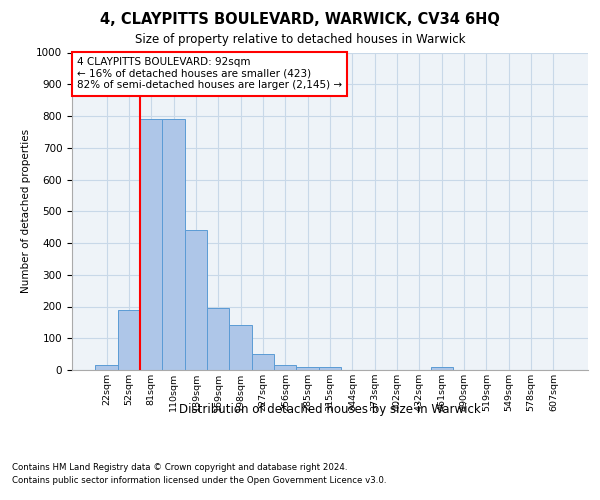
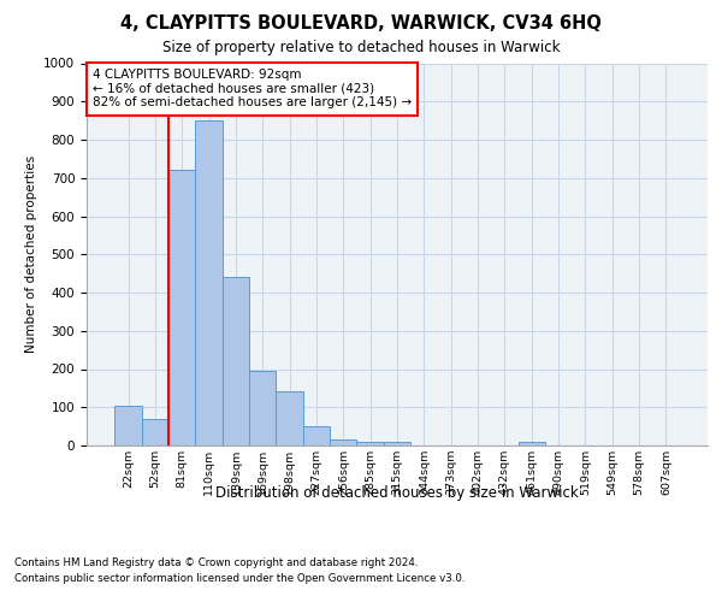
22sqm: 15 -> 105
52sqm: 190 -> 70
81sqm: 790 -> 720
110sqm: 790 -> 850
